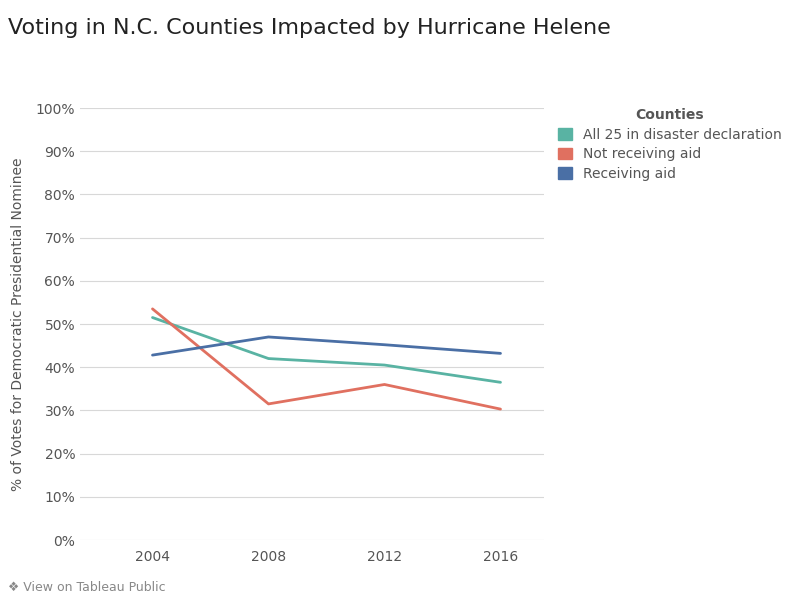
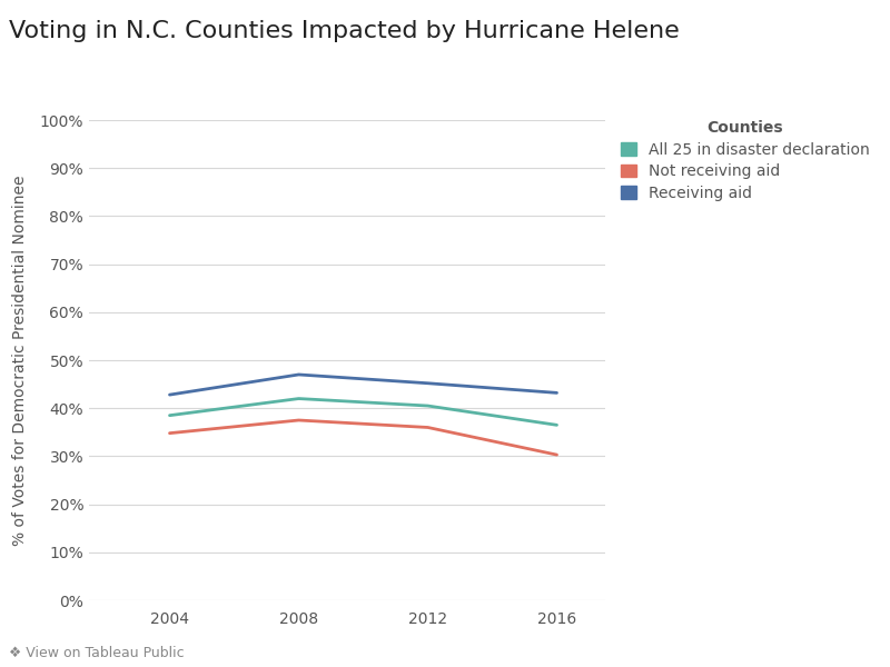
All 25 in disaster declaration/2004: 51.5% -> 38.5%
Not receiving aid/2004: 53.5% -> 34.8%
Not receiving aid/2008: 31.5% -> 37.5%
